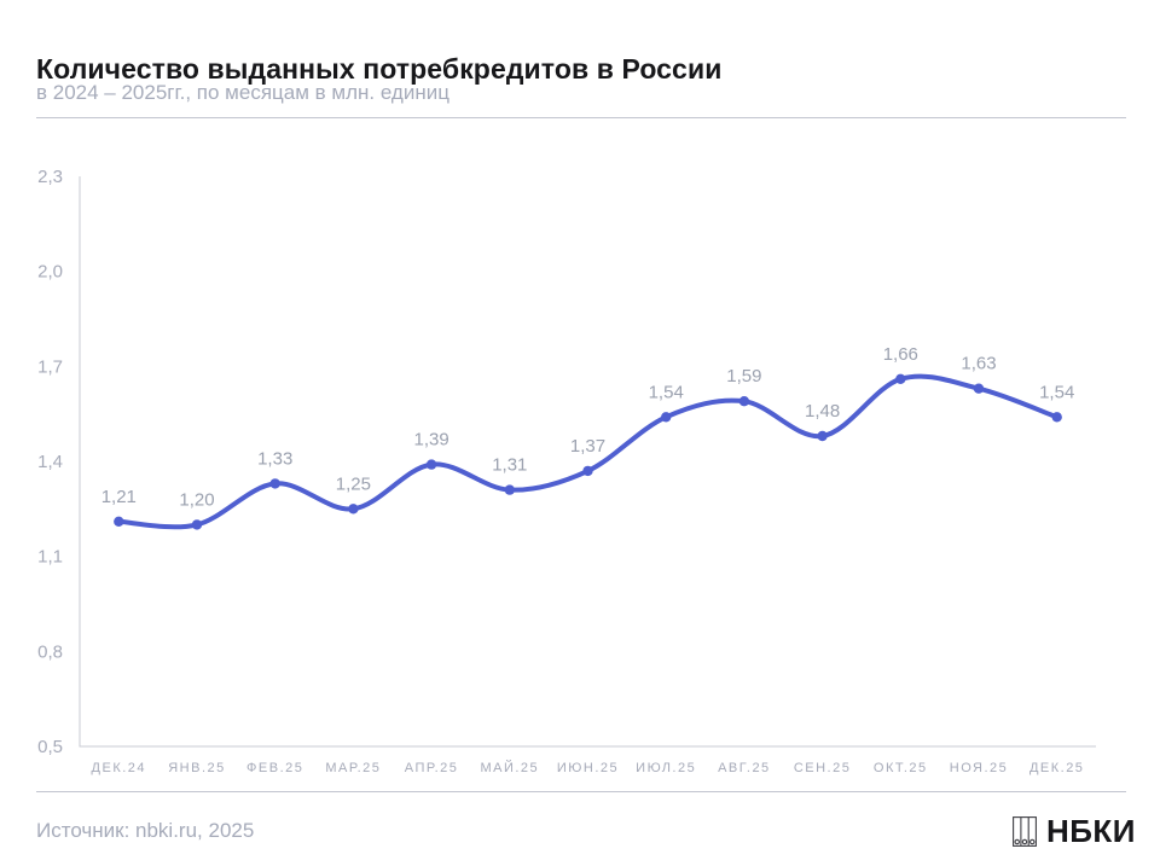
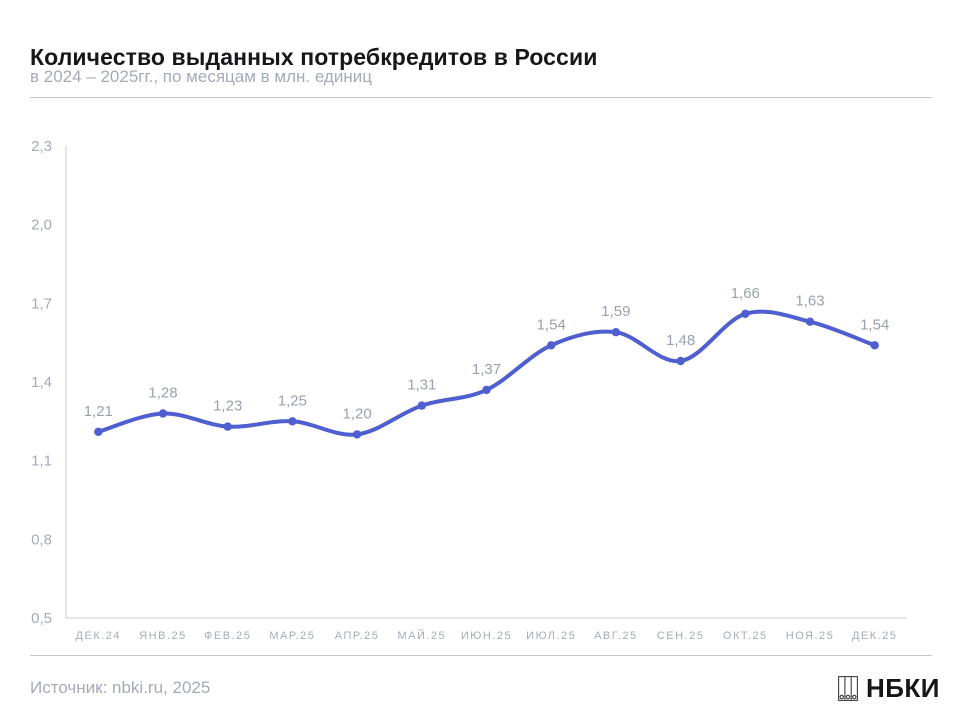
ЯНВ.25: 1,20 -> 1,28
ФЕВ.25: 1,33 -> 1,23
АПР.25: 1,39 -> 1,20
